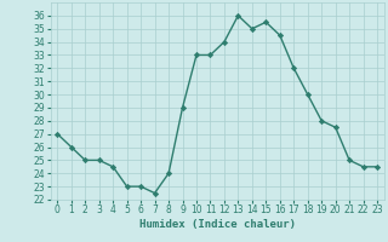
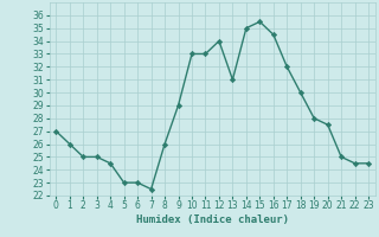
8: 24.0 -> 26.0
13: 36.0 -> 31.0
